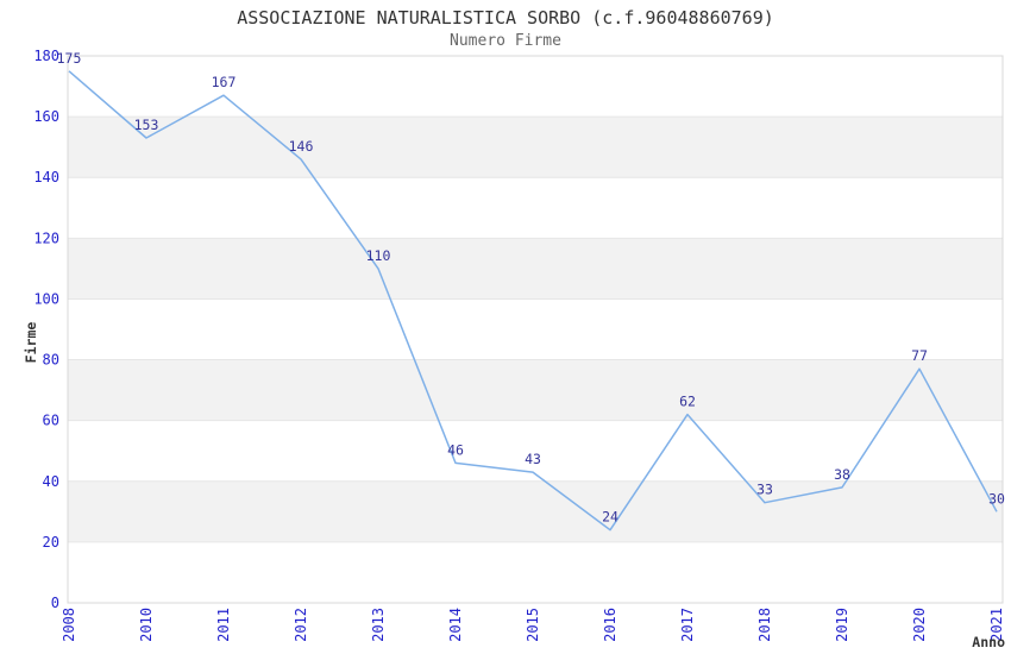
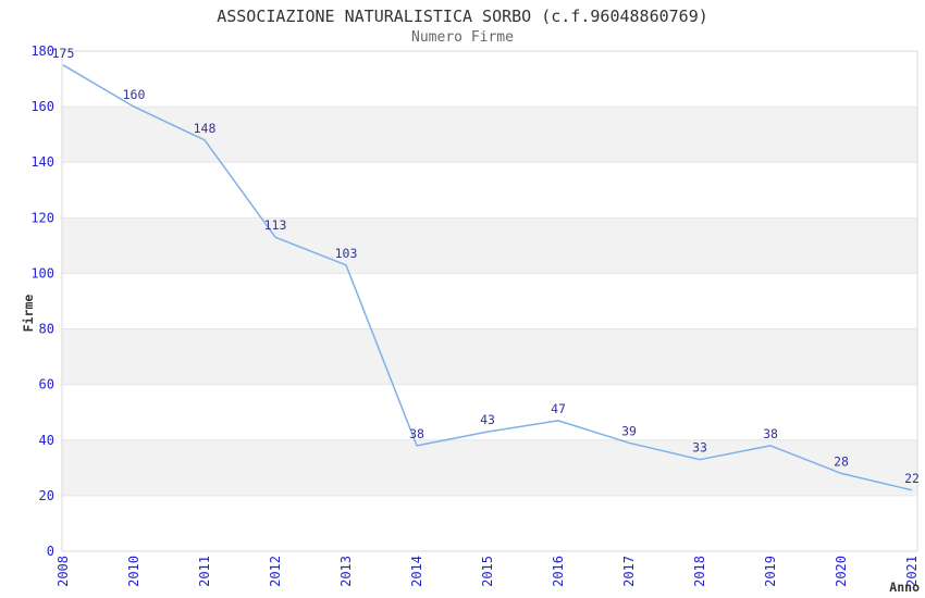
2010: 153 -> 160
2011: 167 -> 148
2012: 146 -> 113
2013: 110 -> 103
2014: 46 -> 38
2016: 24 -> 47
2017: 62 -> 39
2020: 77 -> 28
2021: 30 -> 22
